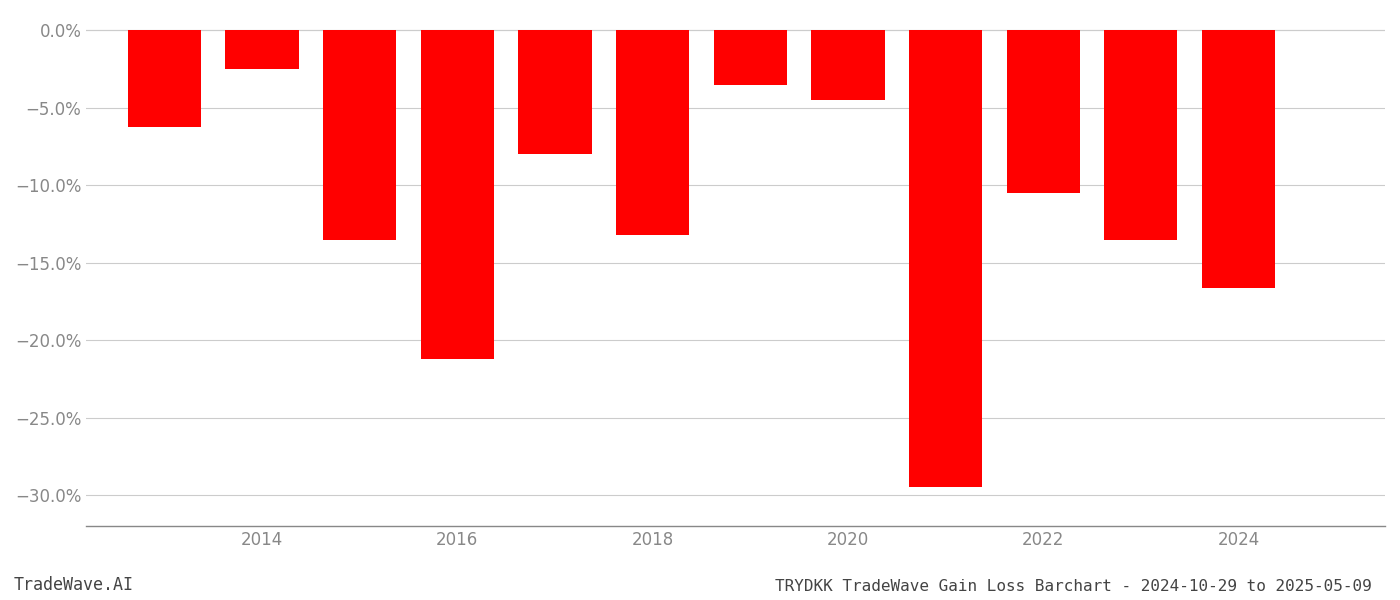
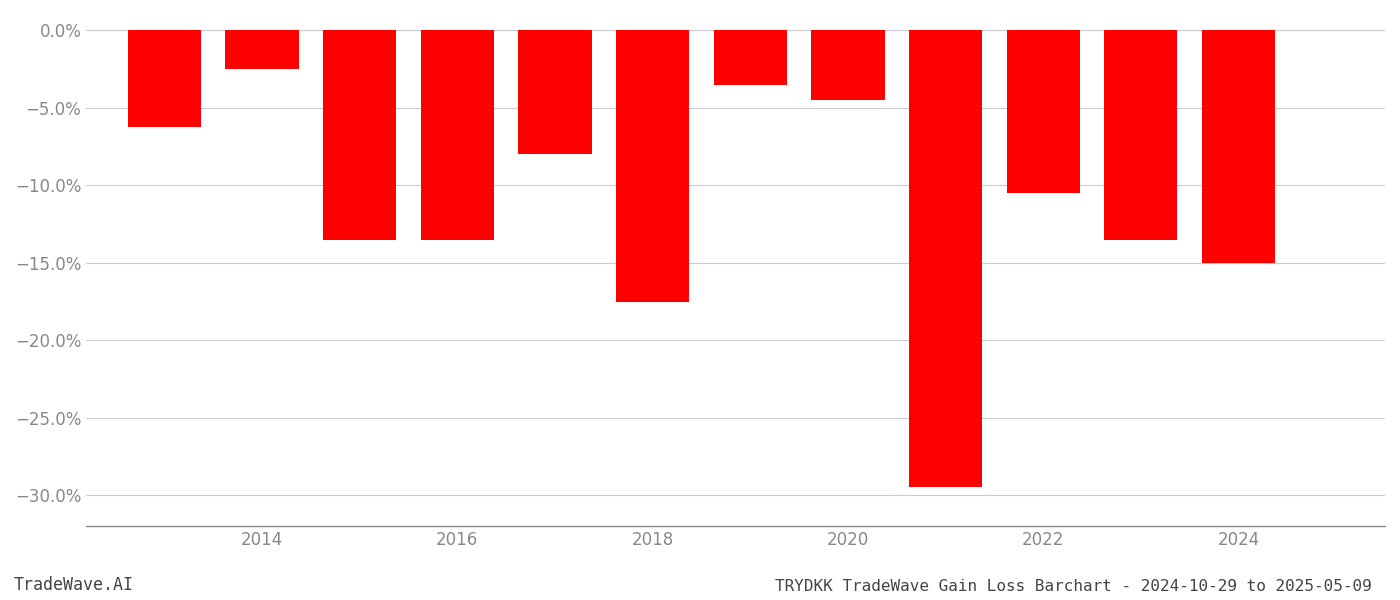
2016: -21.2% -> -13.5%
2018: -13.2% -> -17.5%
2024: -16.6% -> -15.0%
